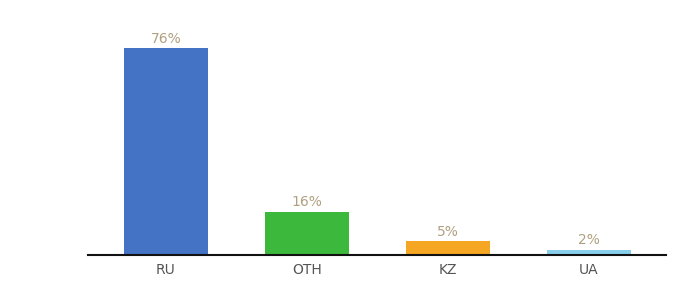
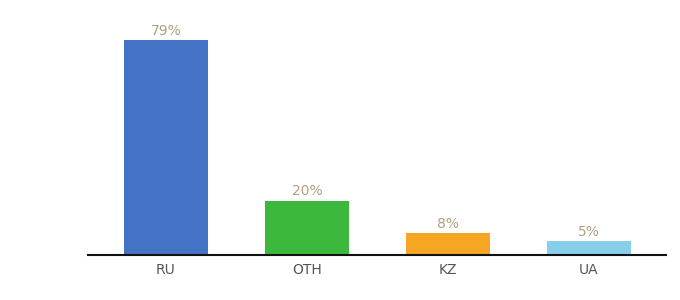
RU: 76% -> 79%
OTH: 16% -> 20%
KZ: 5% -> 8%
UA: 2% -> 5%
